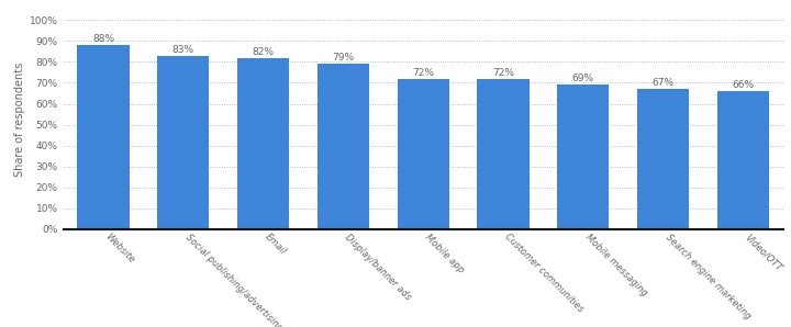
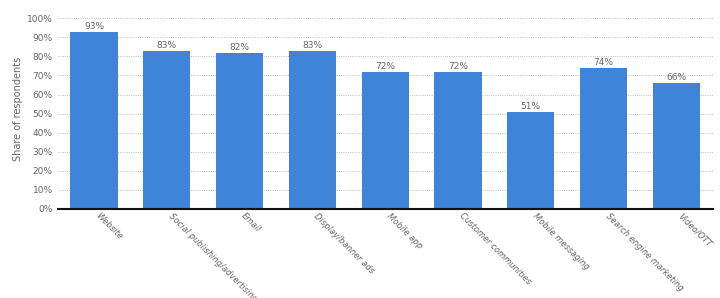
Website: 88% -> 93%
Display/banner ads: 79% -> 83%
Mobile messaging: 69% -> 51%
Search engine marketing: 67% -> 74%
